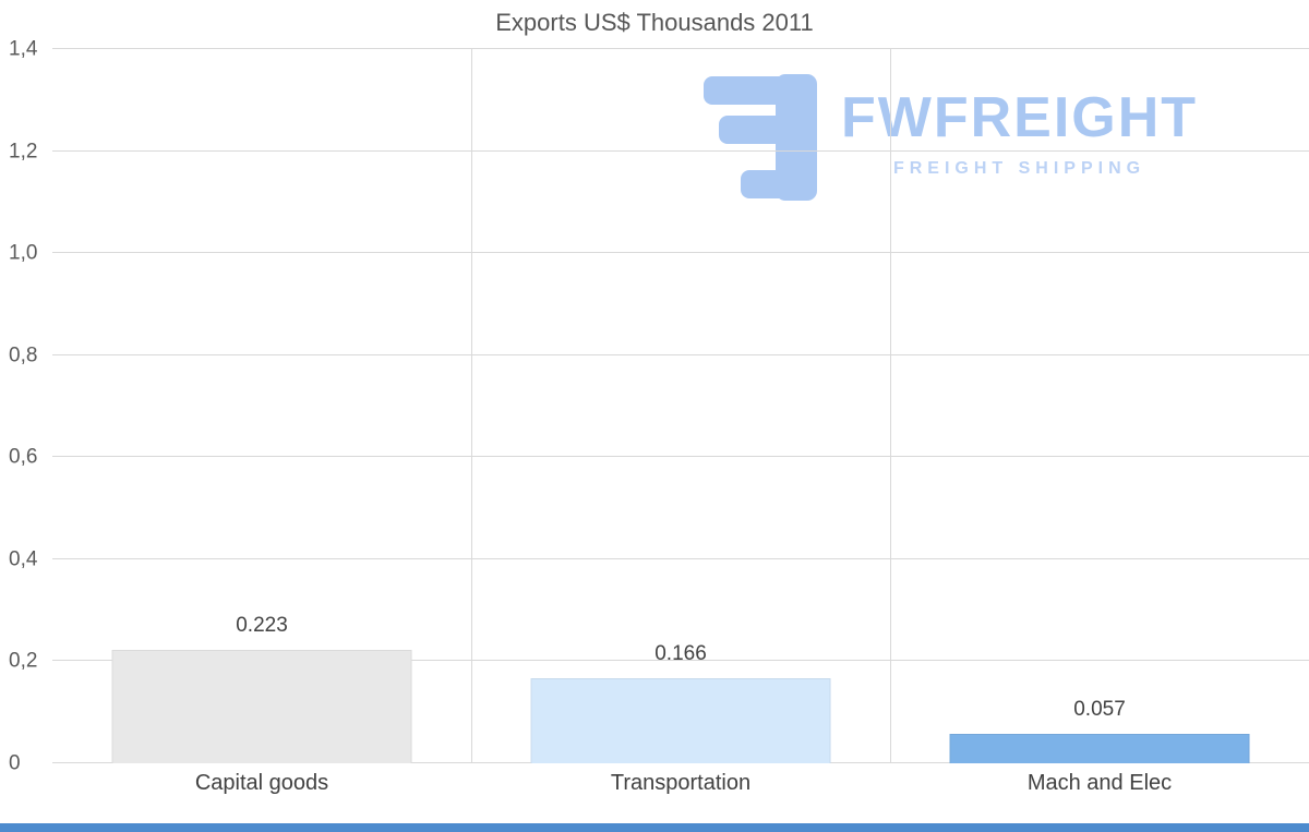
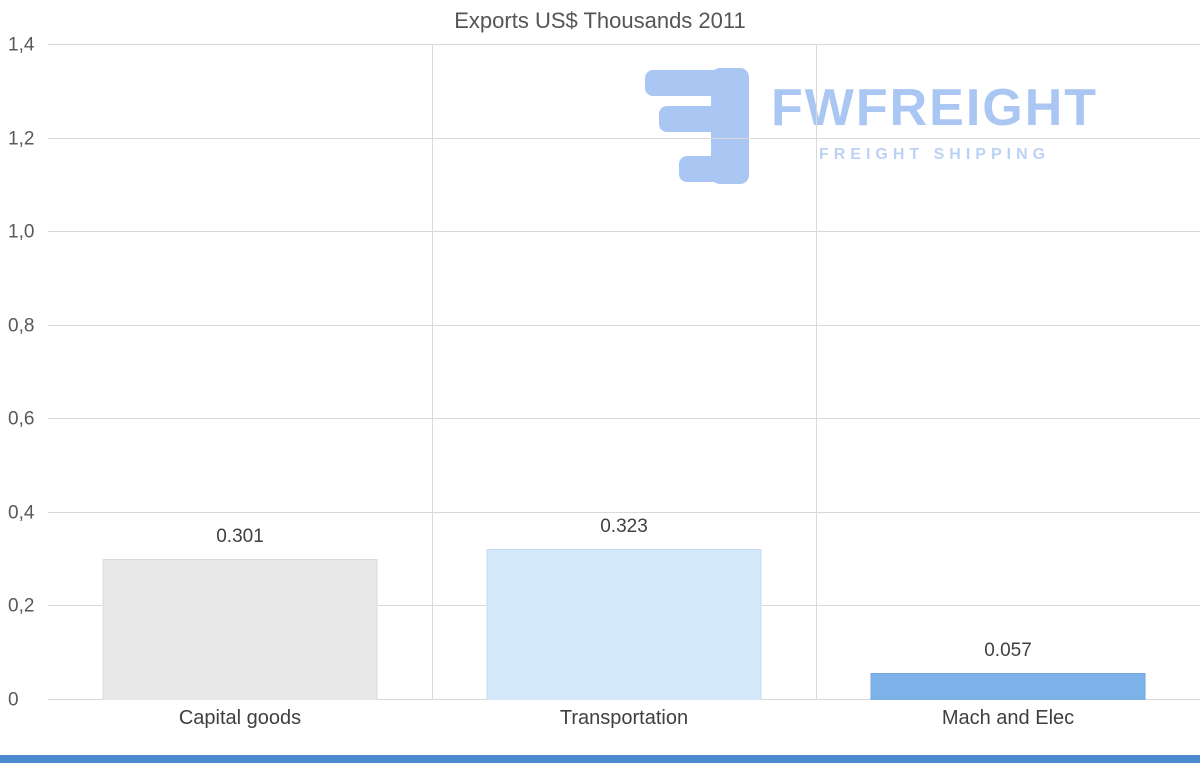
Capital goods: 0.223 -> 0.301
Transportation: 0.166 -> 0.323
